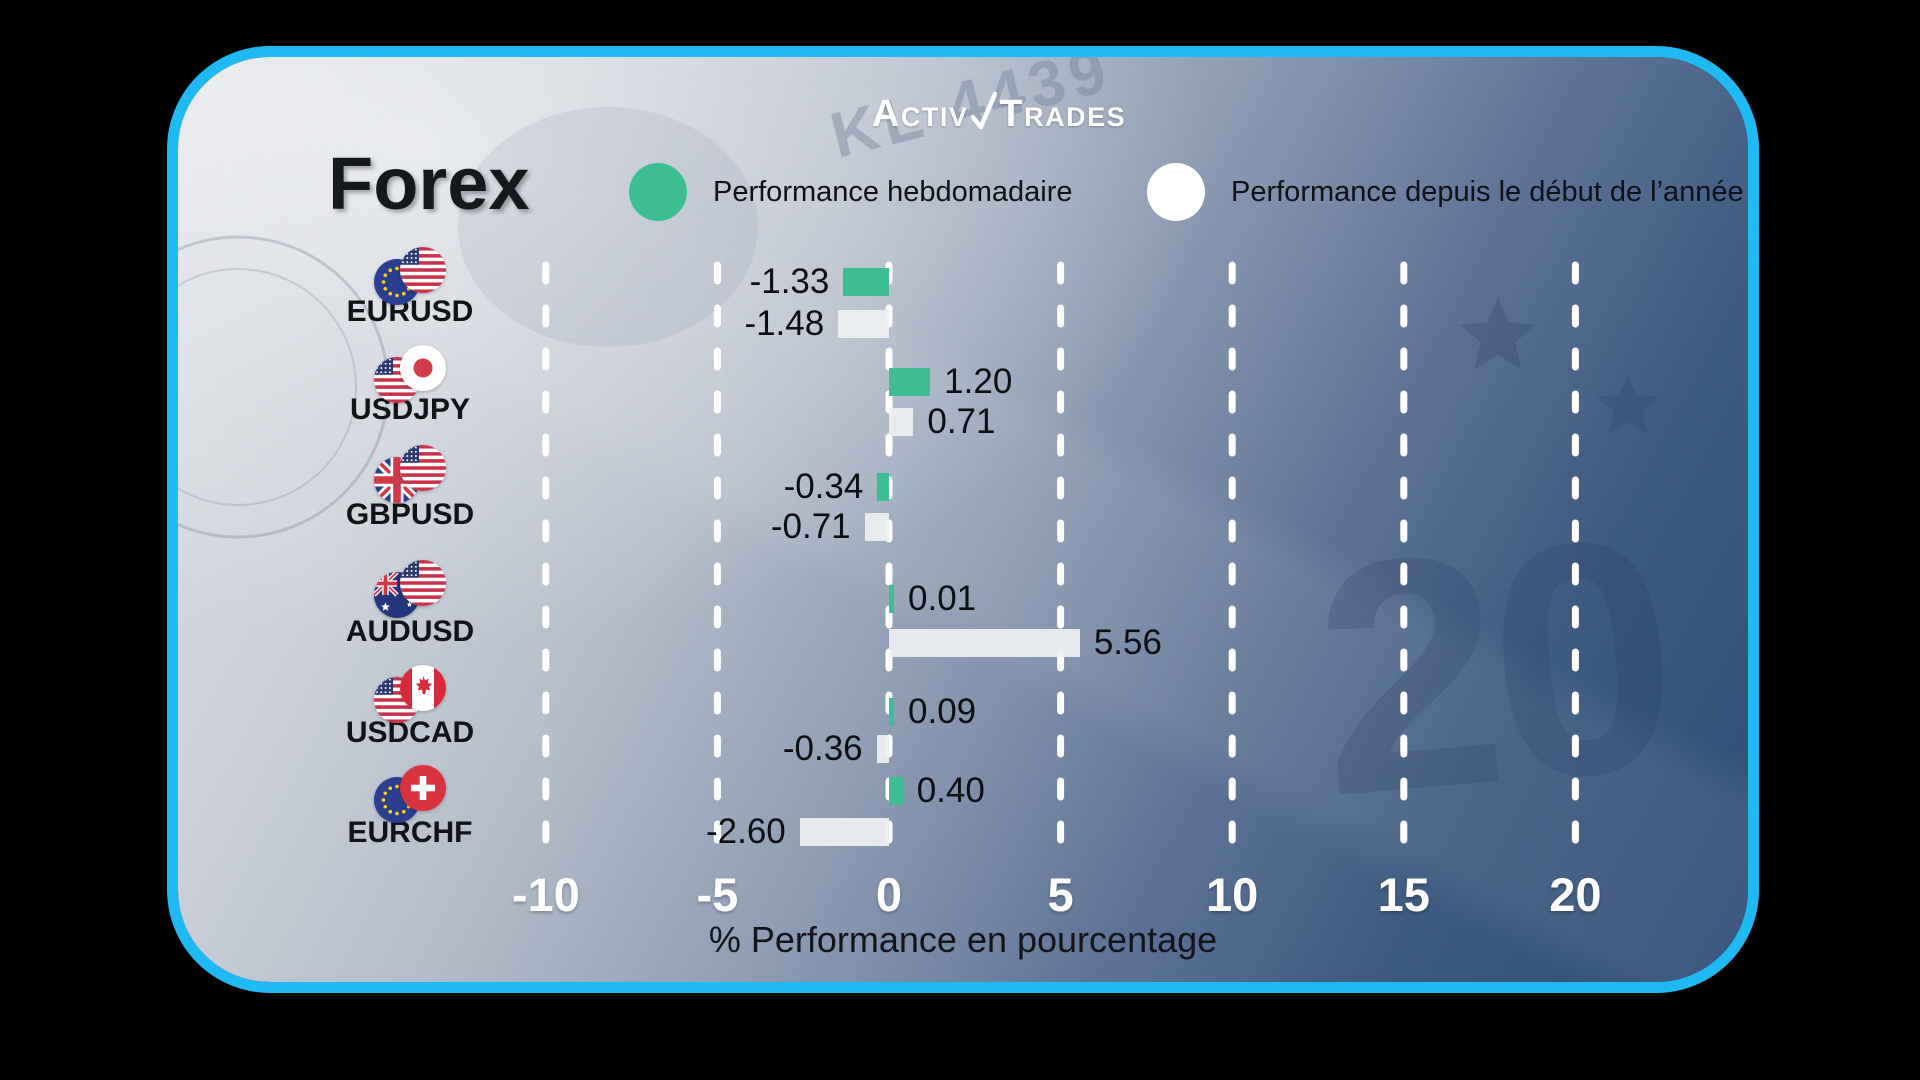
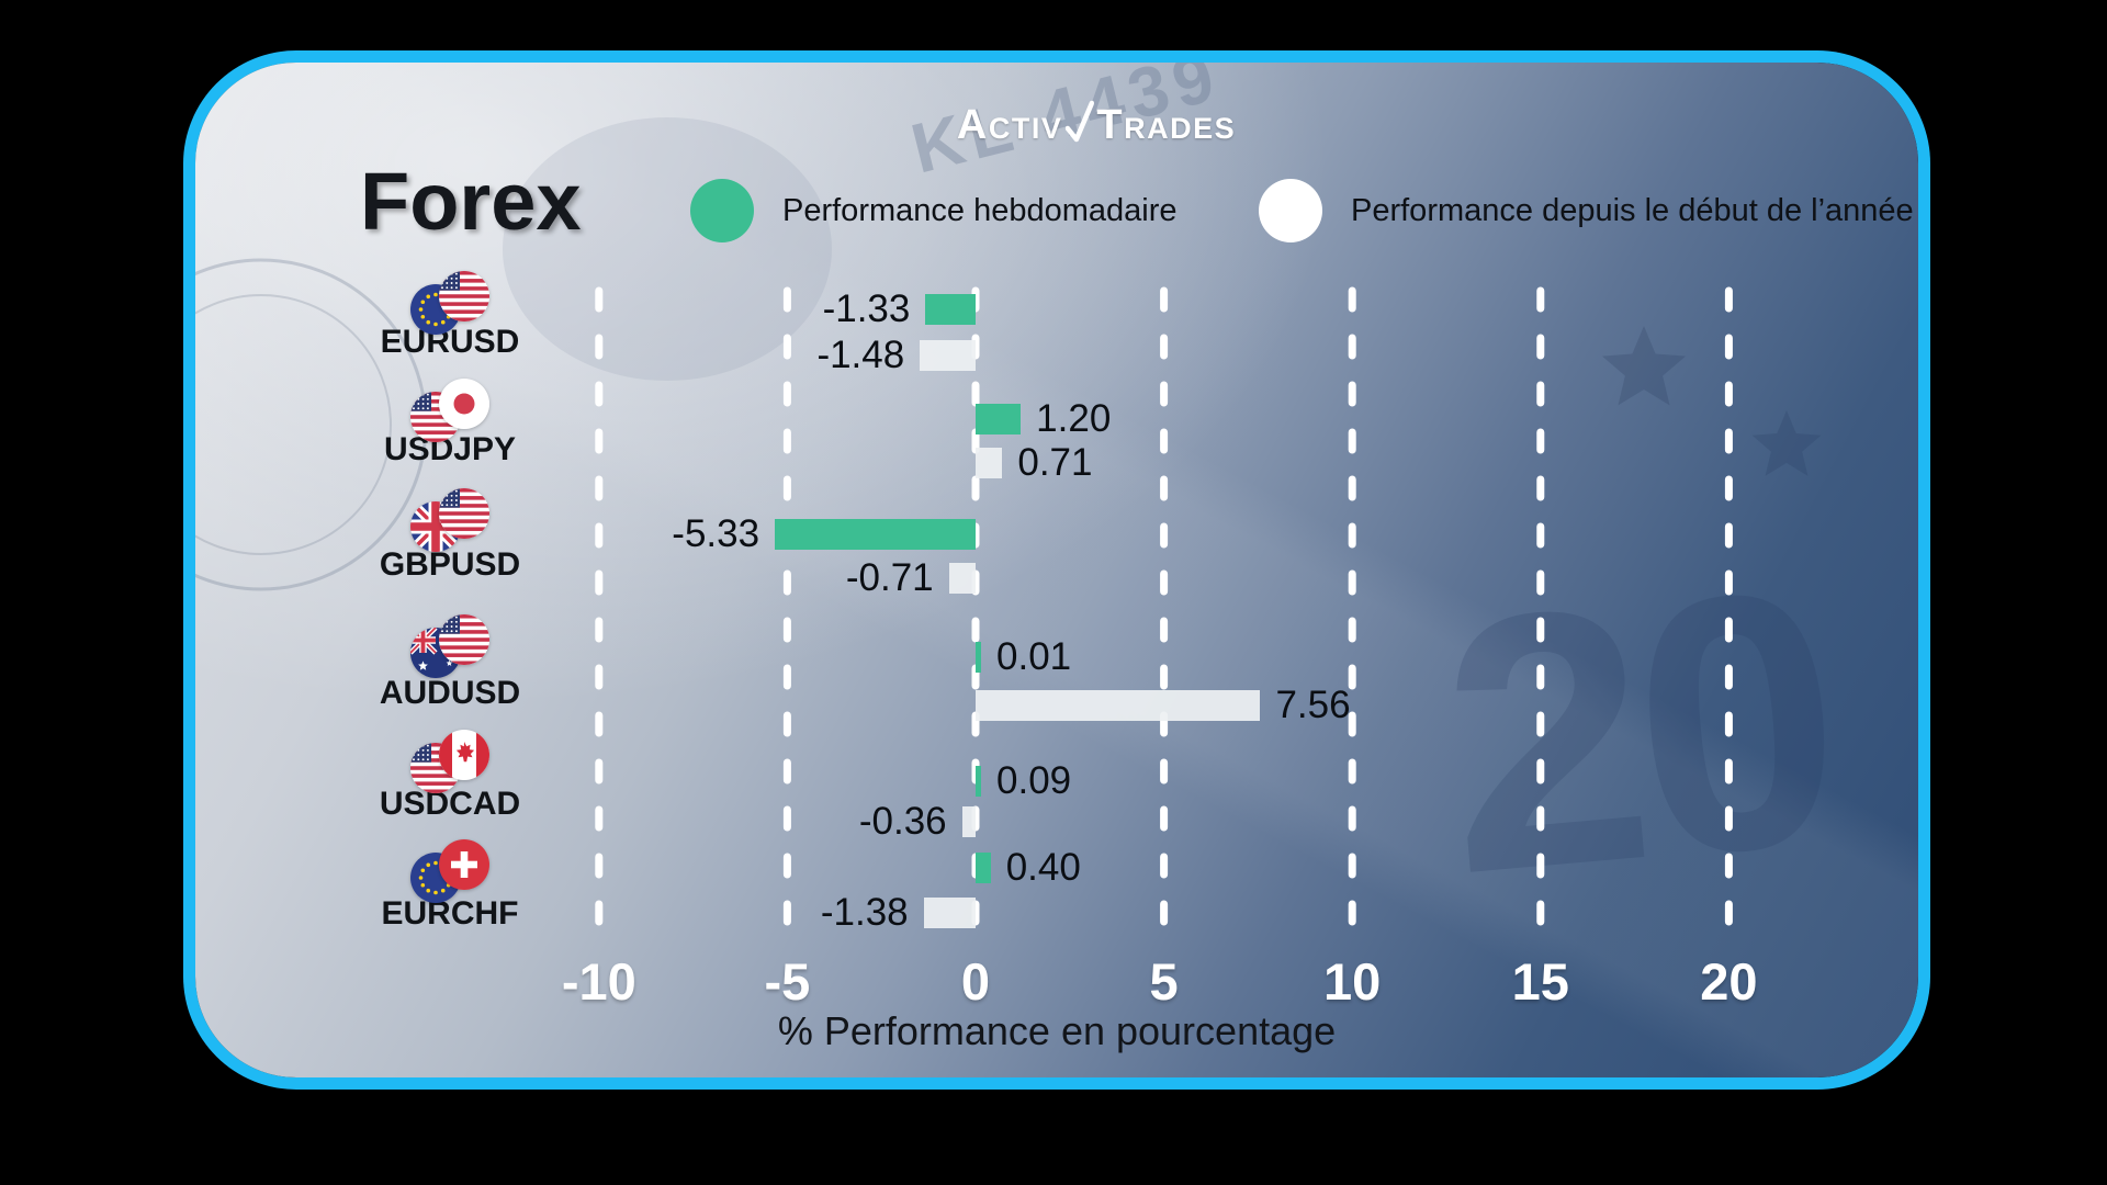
Performance hebdomadaire/GBPUSD: -0.34 -> -5.33
Performance depuis le début de l’année/AUDUSD: 5.56 -> 7.56
Performance depuis le début de l’année/EURCHF: -2.60 -> -1.38
